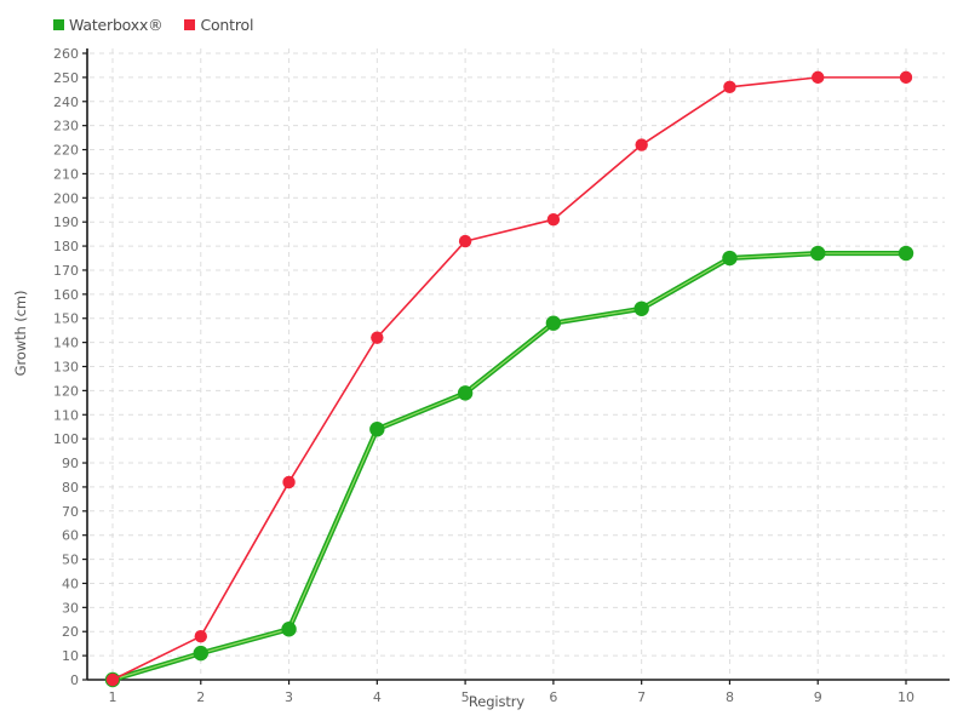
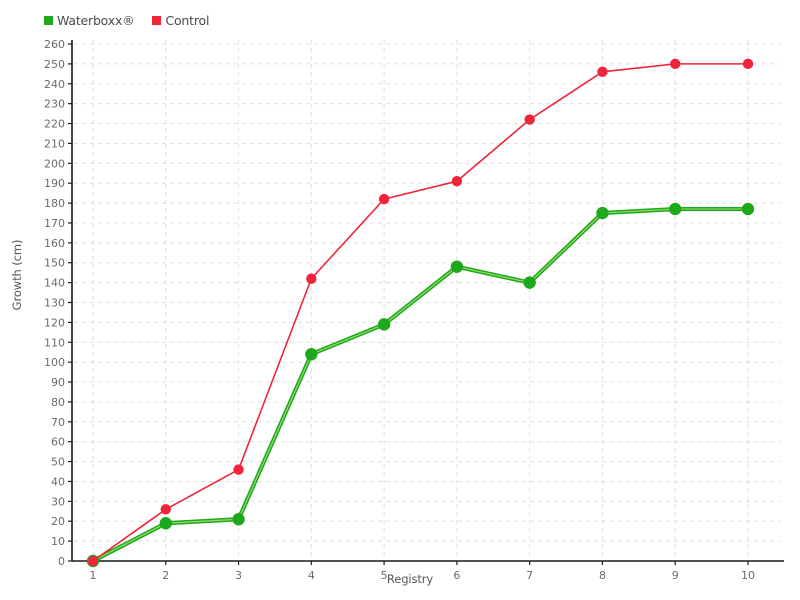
Waterboxx®/2: 11 -> 19
Control/2: 18 -> 26
Control/3: 82 -> 46
Waterboxx®/7: 154 -> 140
